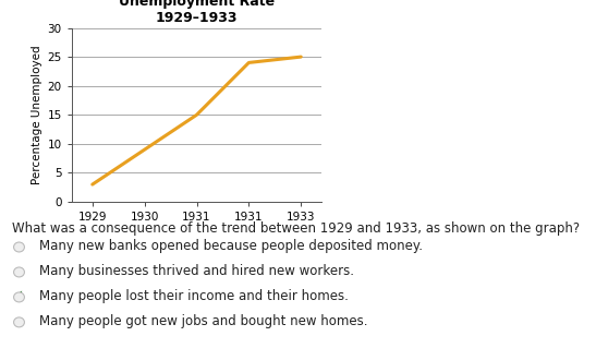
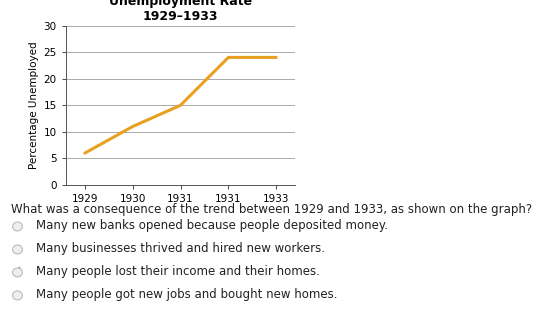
1929: 3 -> 6
1930: 9 -> 11
1933: 25 -> 24
